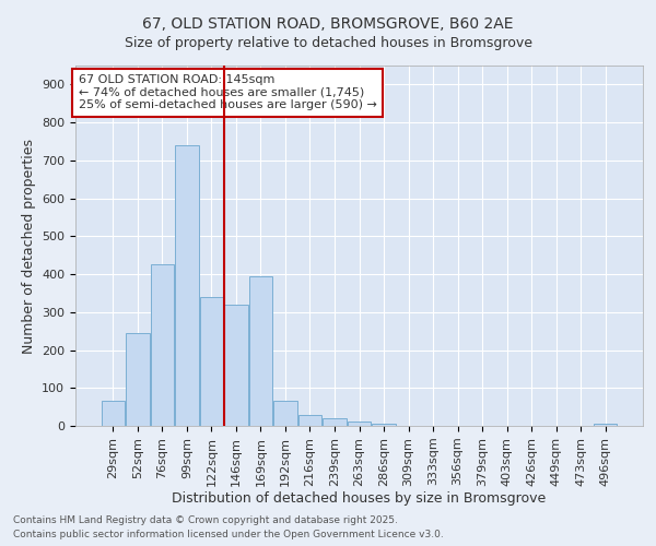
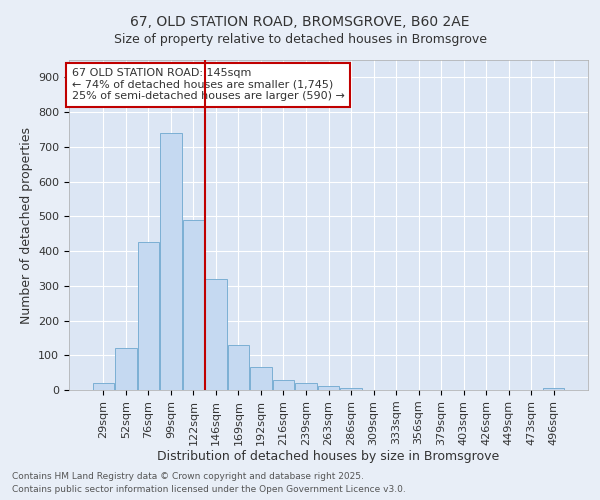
29sqm: 65 -> 20
52sqm: 245 -> 120
122sqm: 340 -> 490
169sqm: 395 -> 130
